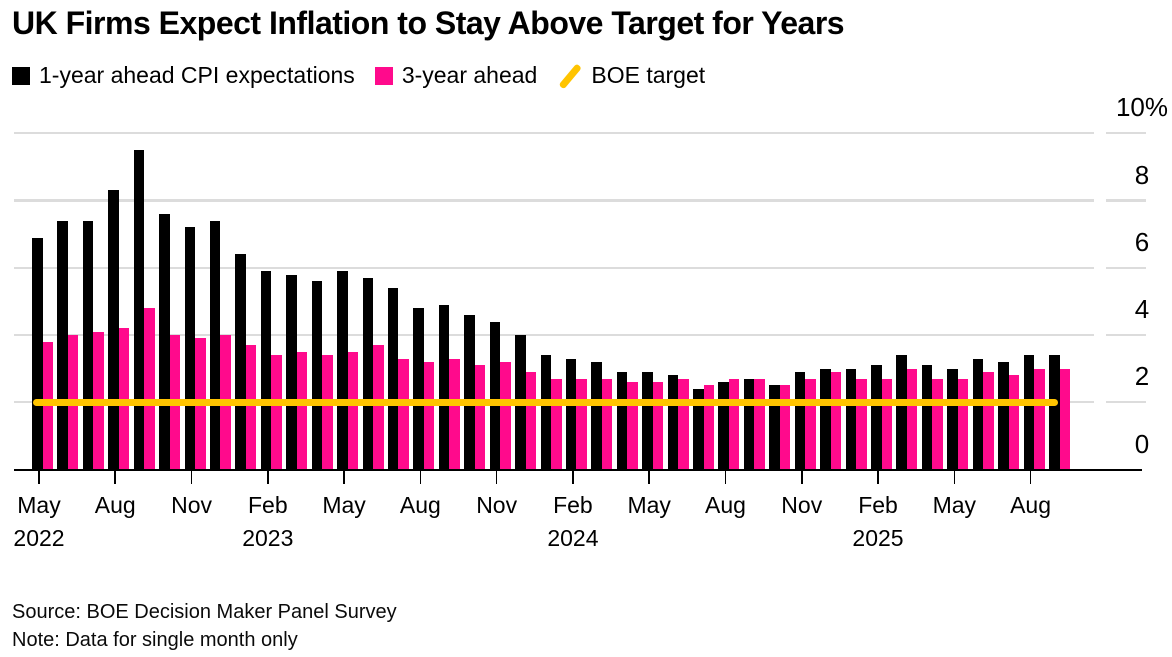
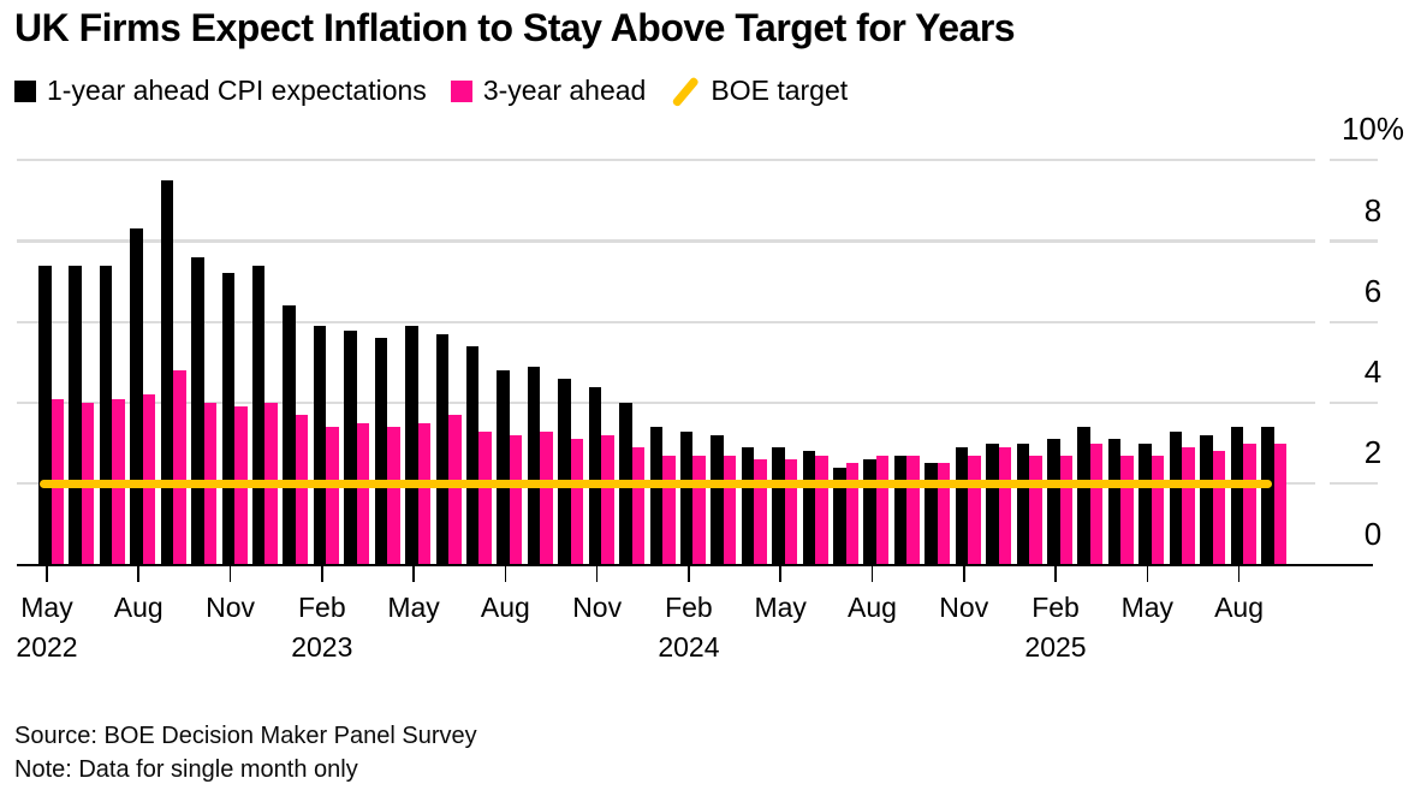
1-year ahead CPI expectations/May 2022: 6.9 -> 7.4
3-year ahead/May 2022: 3.8 -> 4.1
